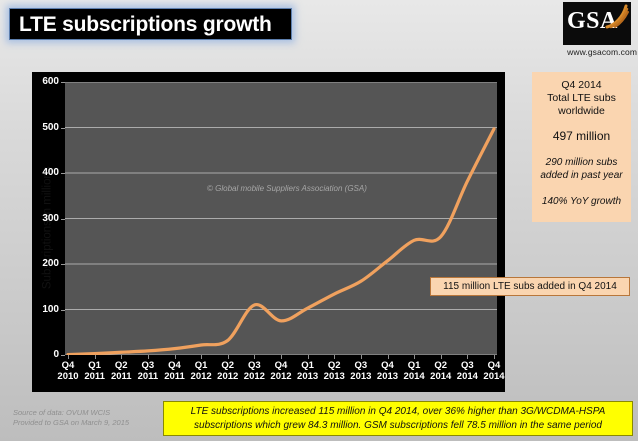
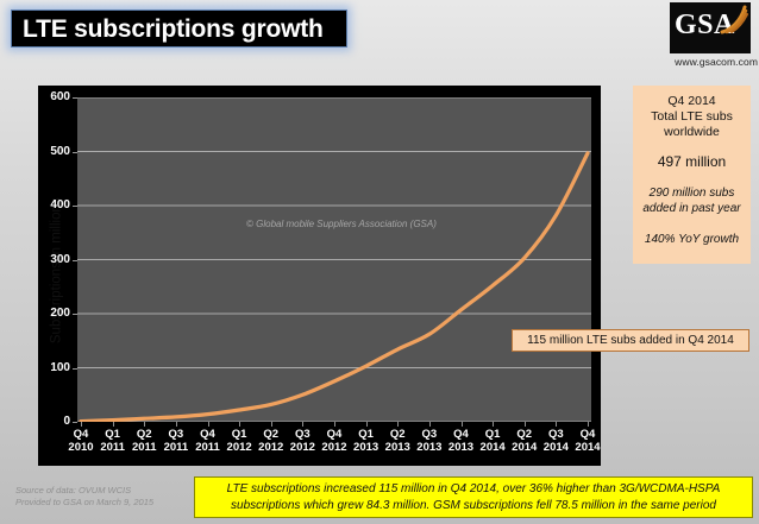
Q3 2012: 110 -> 50
Q2 2014: 260 -> 300
